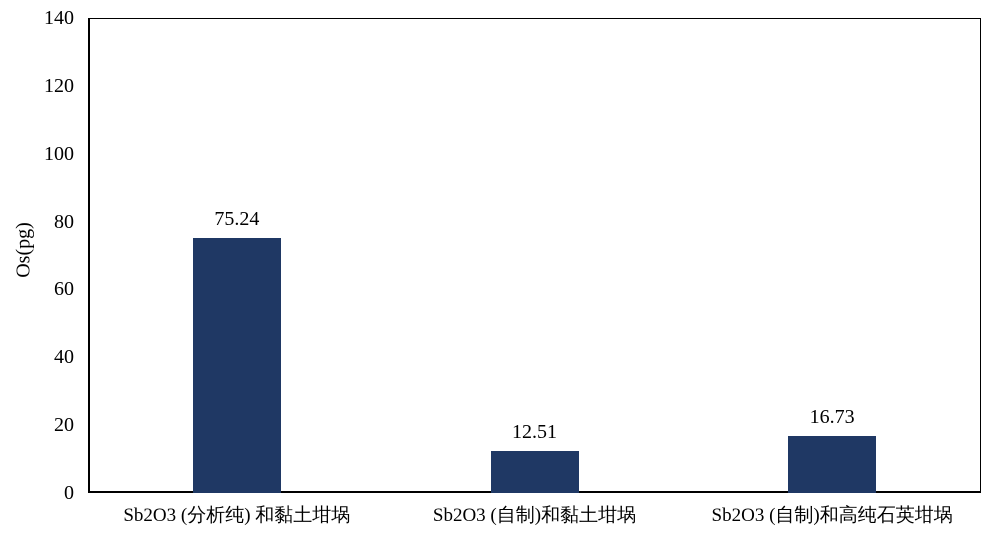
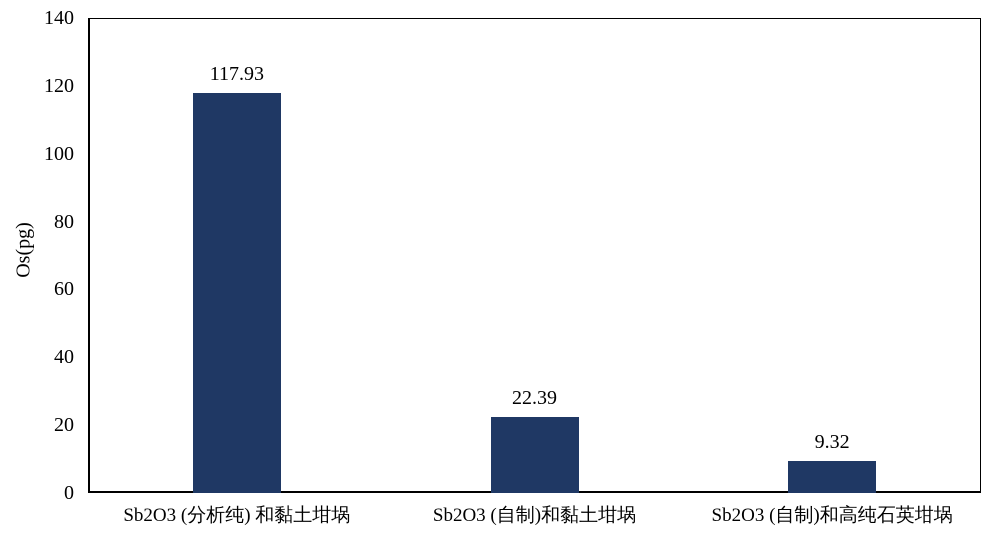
Sb2O3 (分析纯) 和黏土坩埚: 75.24 -> 117.93
Sb2O3 (自制)和黏土坩埚: 12.51 -> 22.39
Sb2O3 (自制)和高纯石英坩埚: 16.73 -> 9.32
